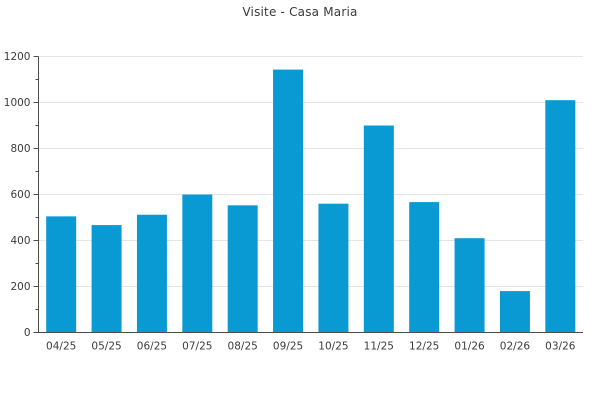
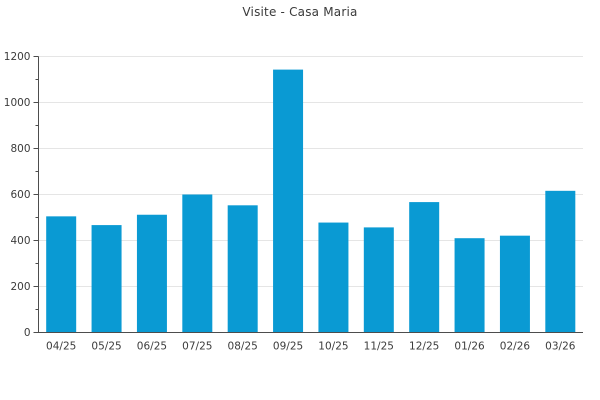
10/25: 560 -> 480
11/25: 900 -> 460
02/26: 180 -> 420
03/26: 1010 -> 620
